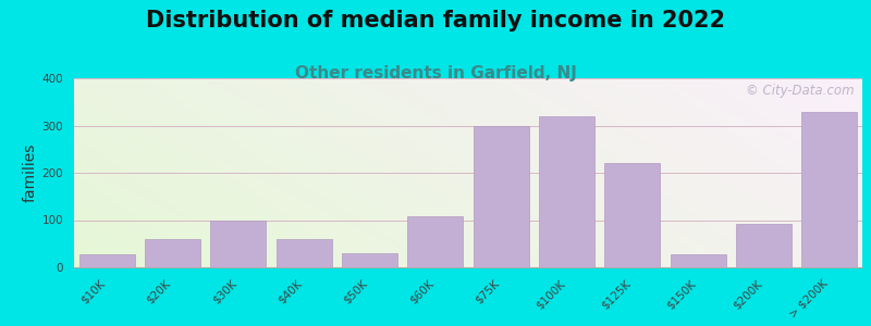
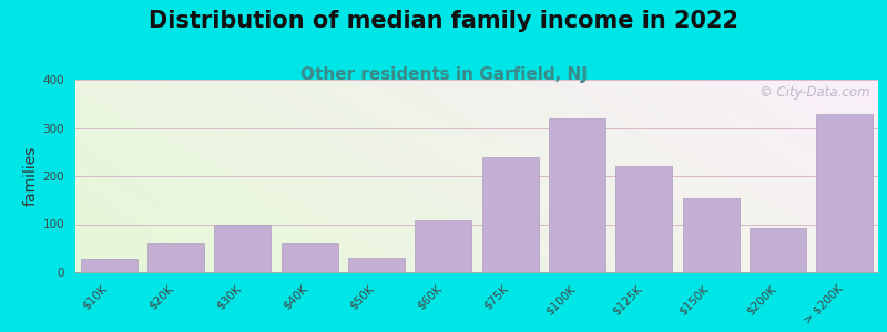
$75K: 300 -> 240
$150K: 28 -> 155
